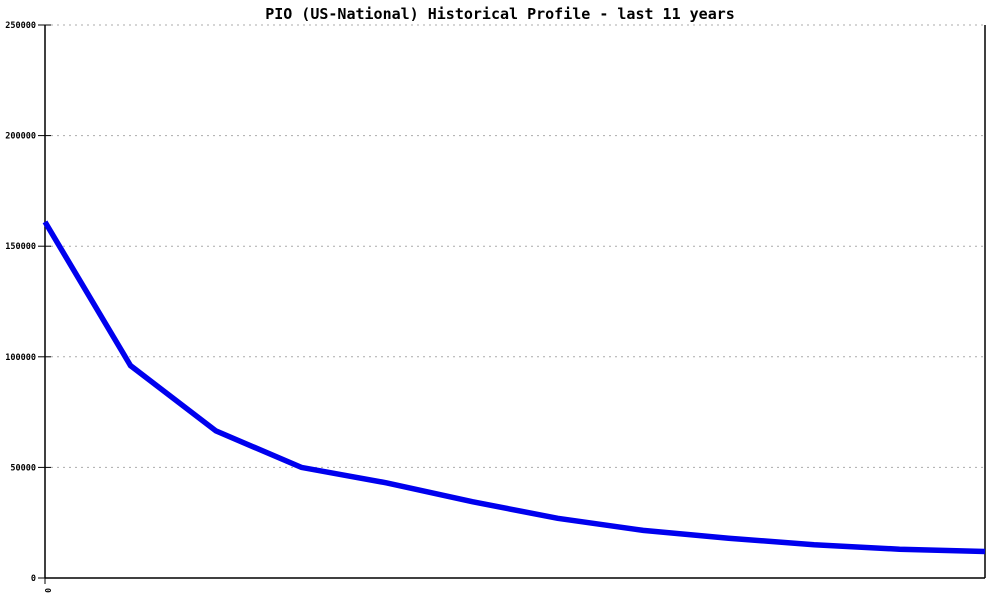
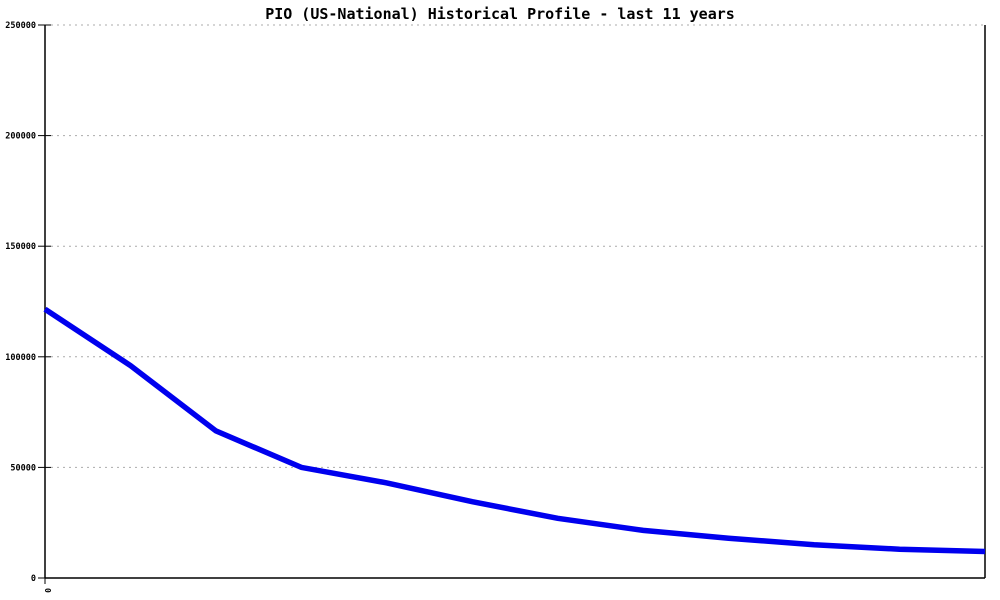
0: 161000 -> 122000
